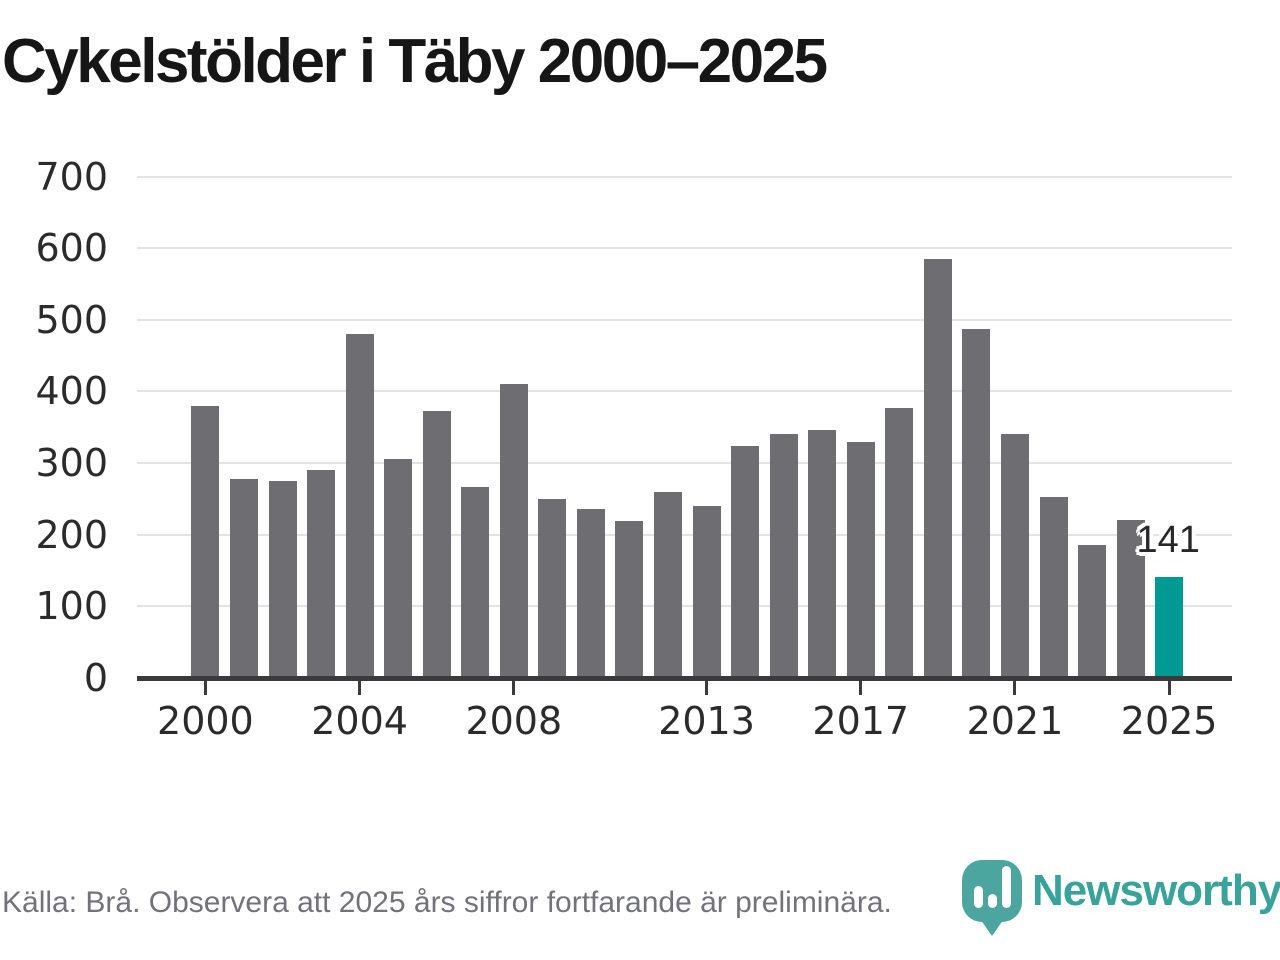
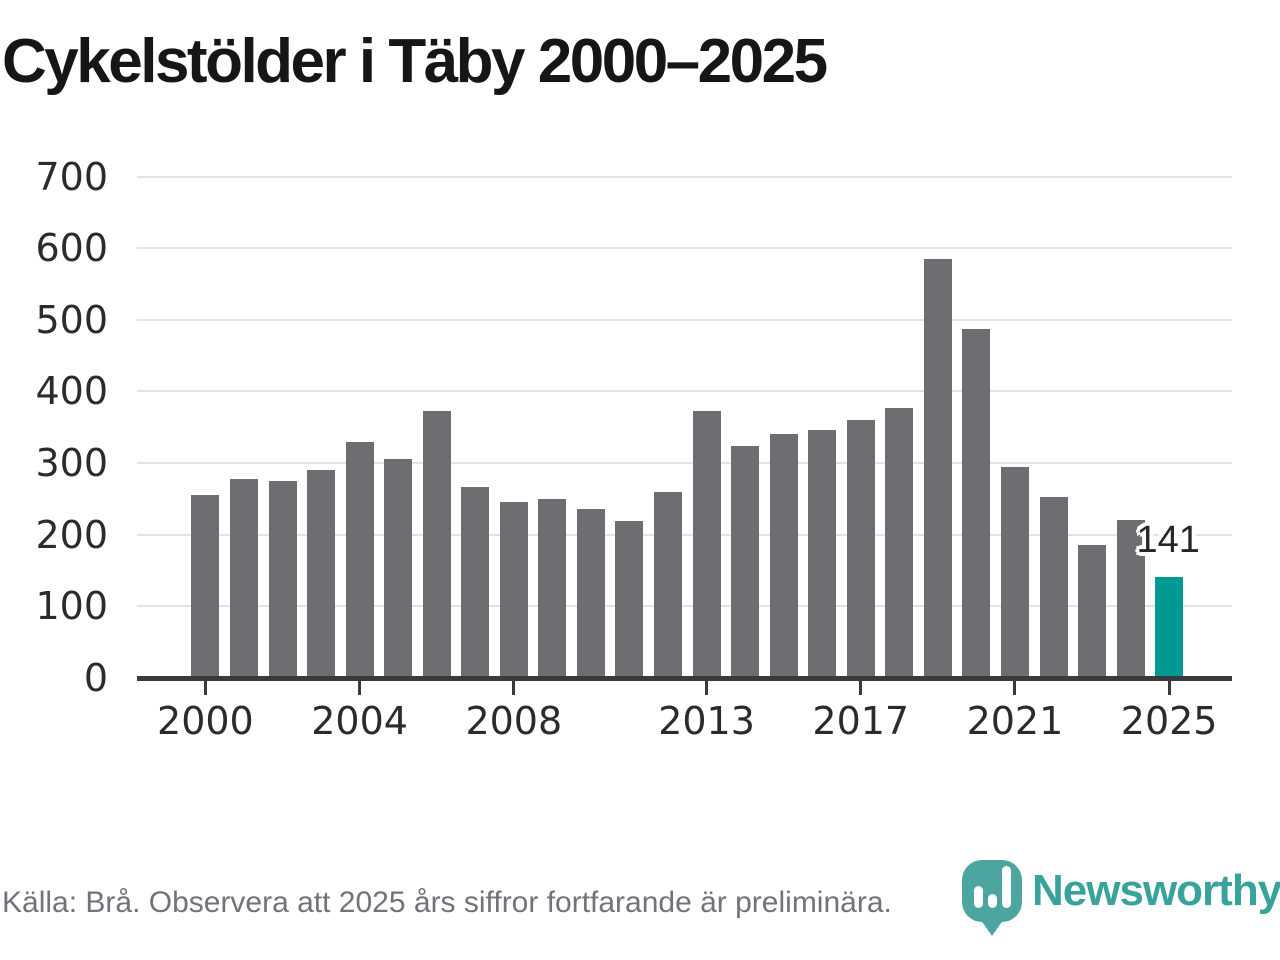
2000: 380 -> 260
2004: 480 -> 330
2008: 410 -> 250
2013: 240 -> 370
2017: 330 -> 360
2021: 340 -> 290
